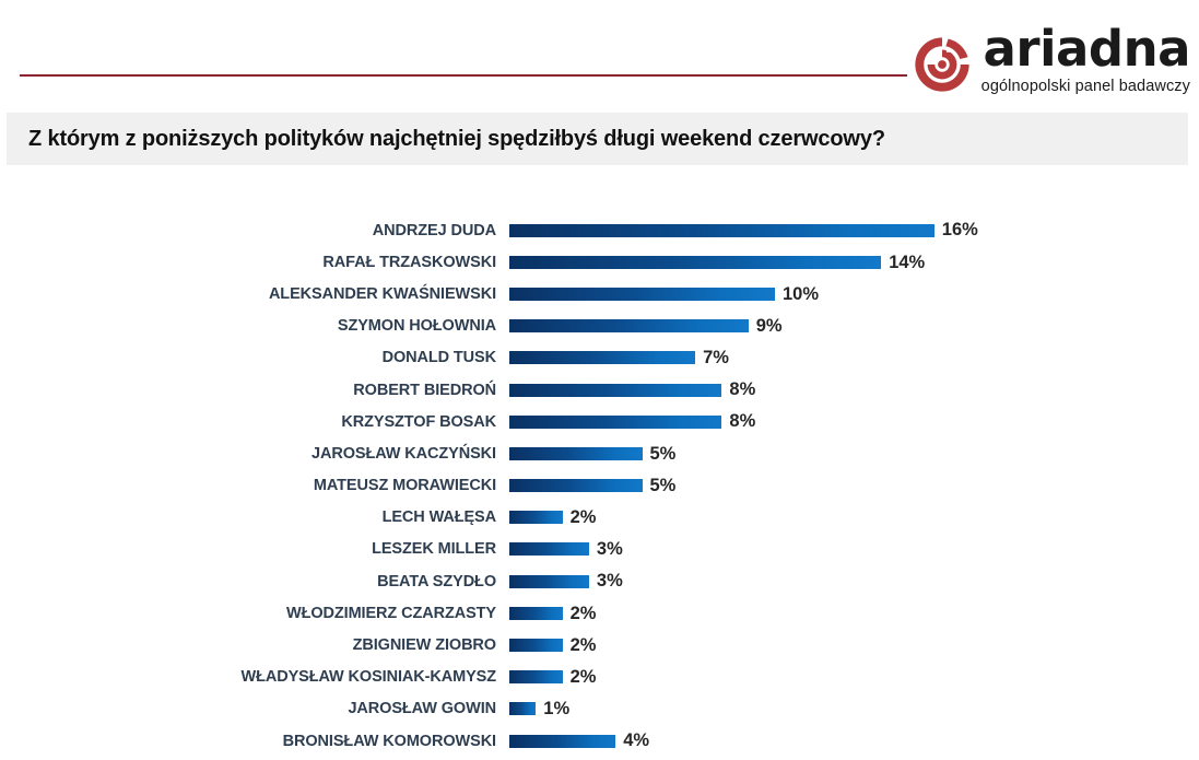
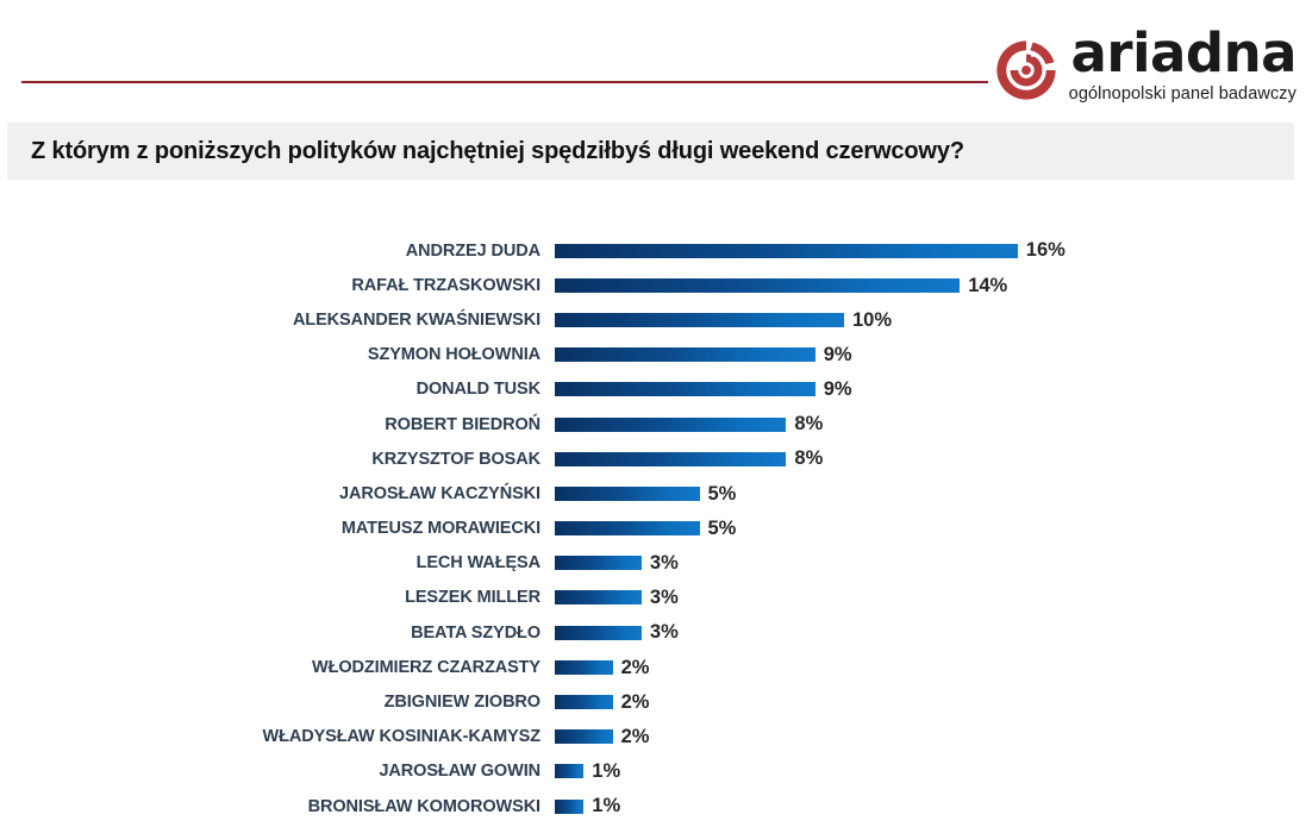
DONALD TUSK: 7% -> 9%
LECH WAŁĘSA: 2% -> 3%
BRONISŁAW KOMOROWSKI: 4% -> 1%
